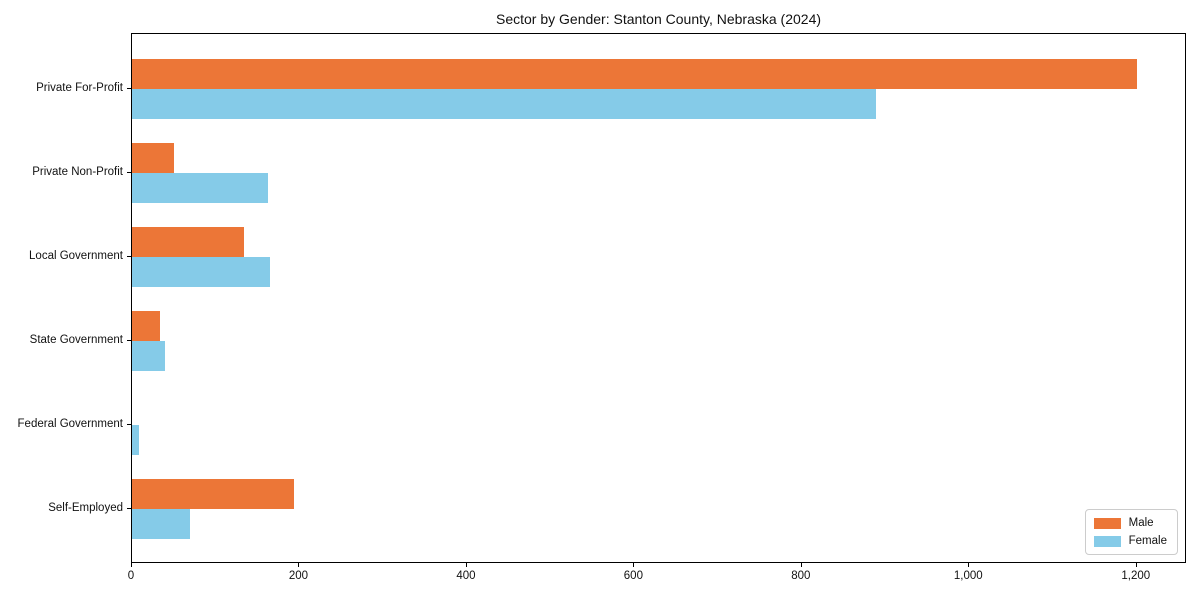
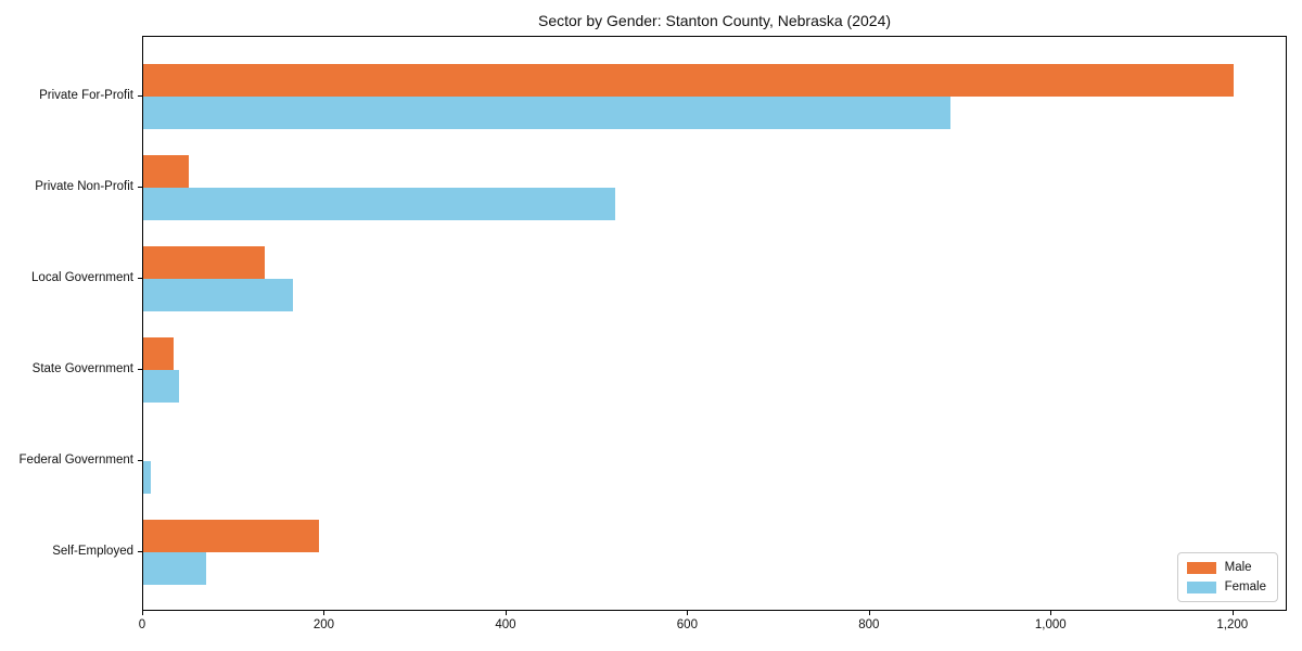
Female/Private Non-Profit: 160 -> 520
